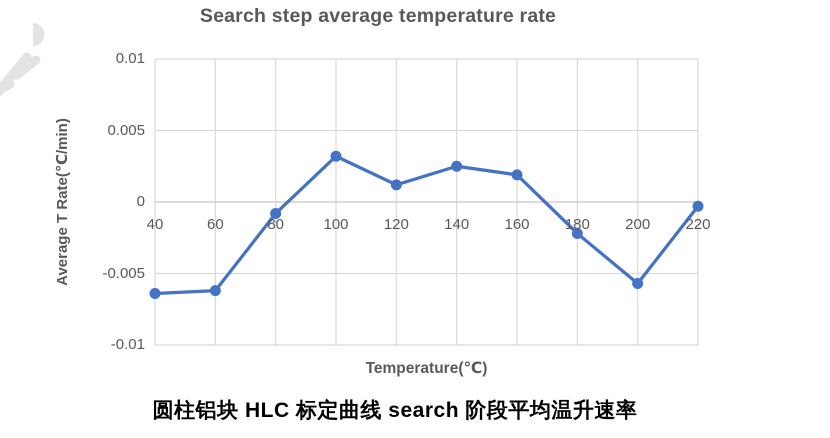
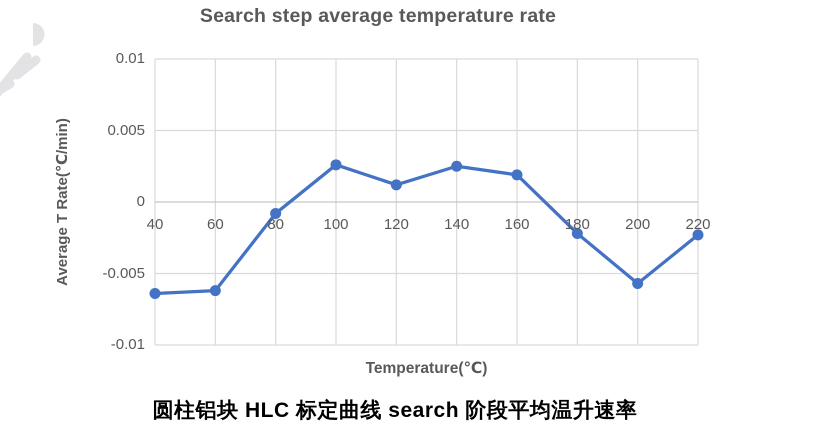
100: 0.0032 -> 0.0026
220: -0.0003 -> -0.0023
